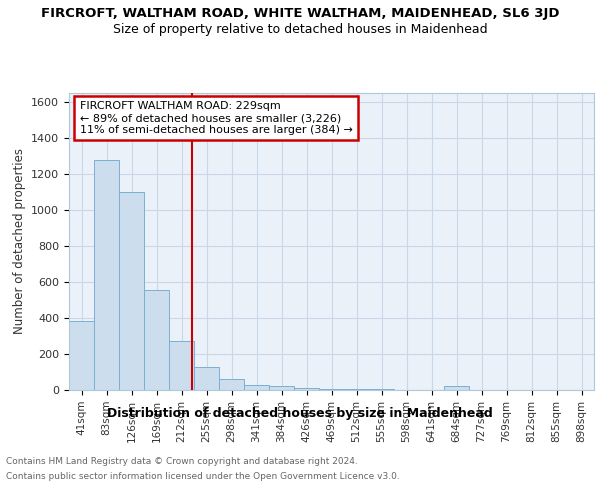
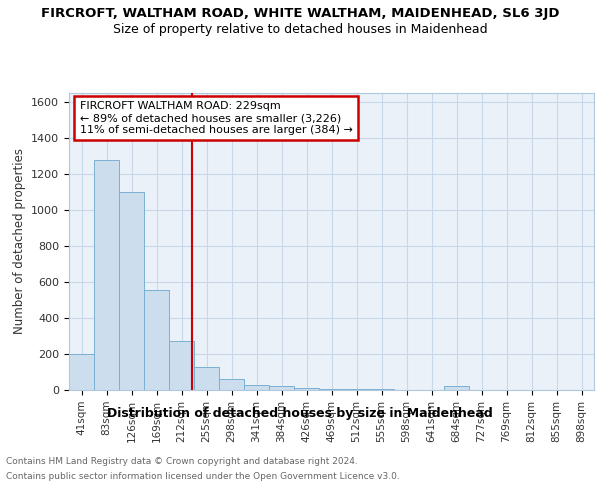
41sqm: 380 -> 200
